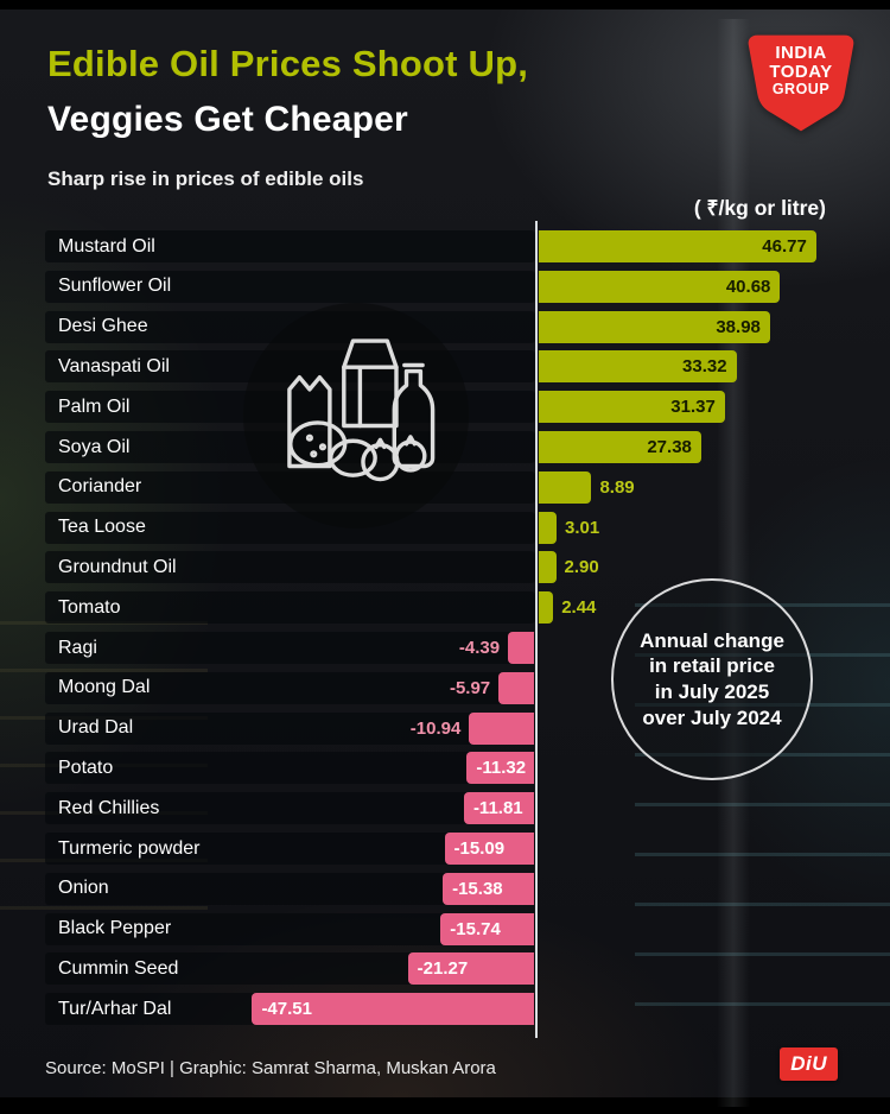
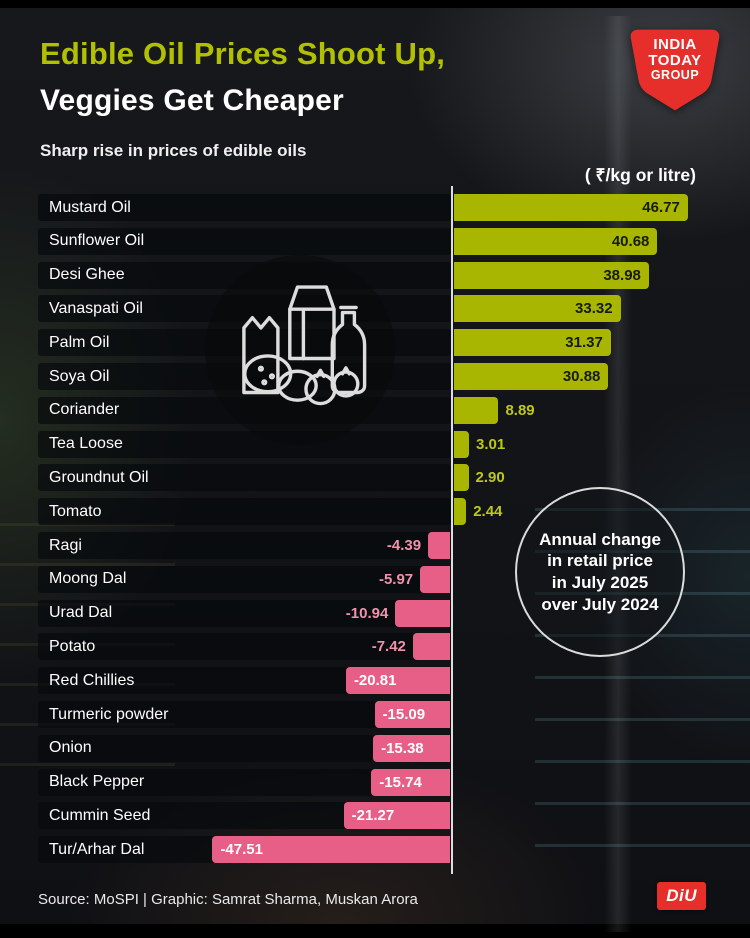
Soya Oil: 27.38 -> 30.88
Potato: -11.32 -> -7.42
Red Chillies: -11.81 -> -20.81
